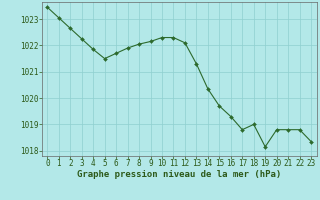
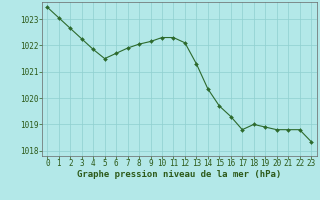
19: 1018.15 -> 1018.90
